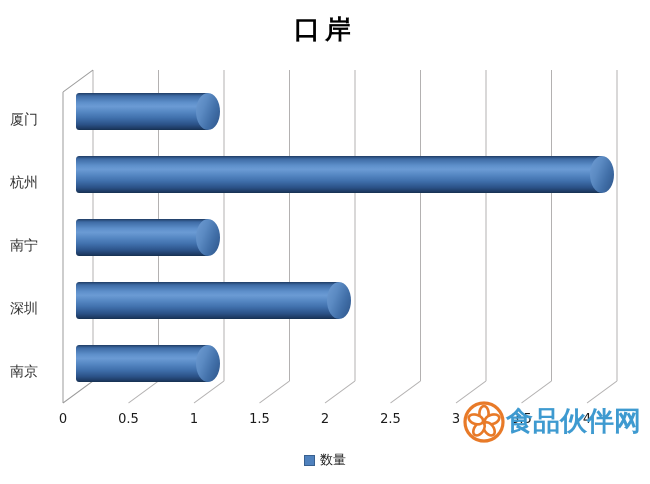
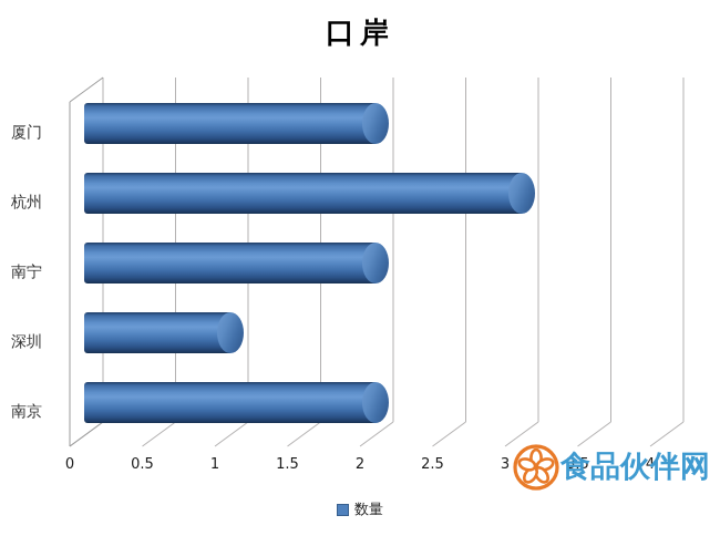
厦门: 1 -> 2
杭州: 4 -> 3
南宁: 1 -> 2
深圳: 2 -> 1
南京: 1 -> 2
